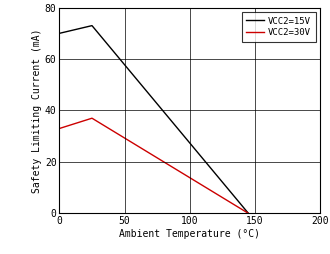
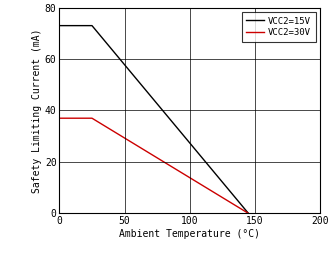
VCC2=15V/0: 70 -> 73
VCC2=30V/0: 33 -> 37
